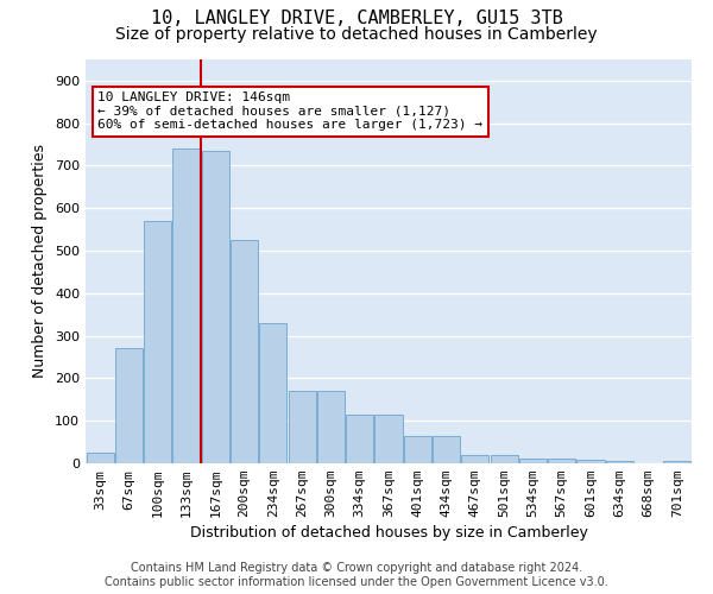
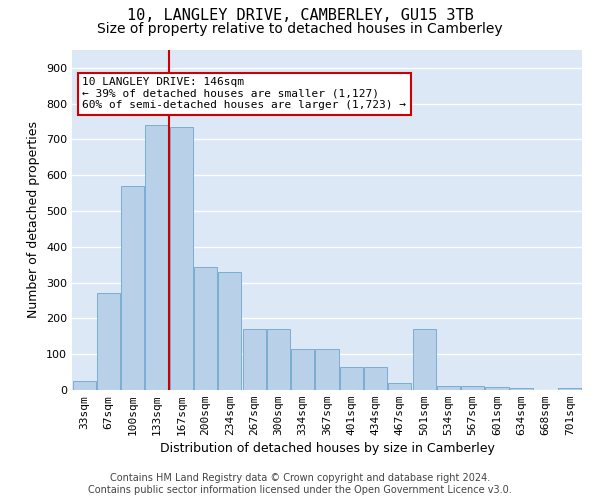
200sqm: 525 -> 345
501sqm: 20 -> 170
